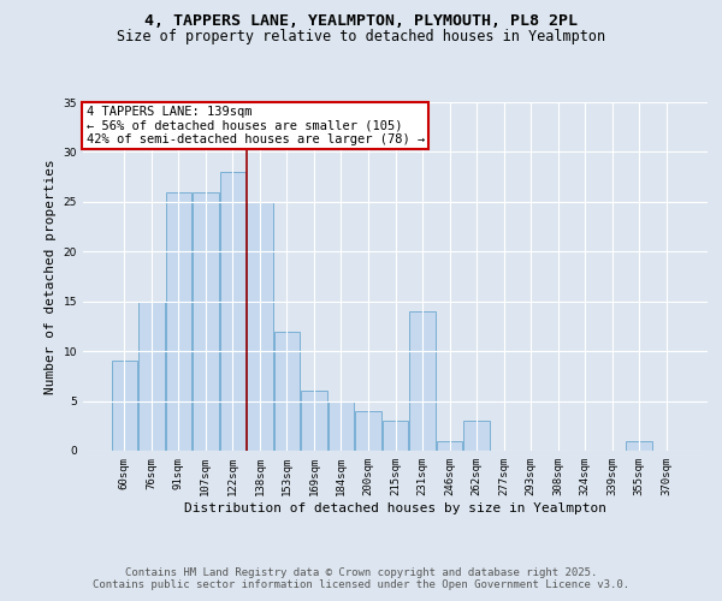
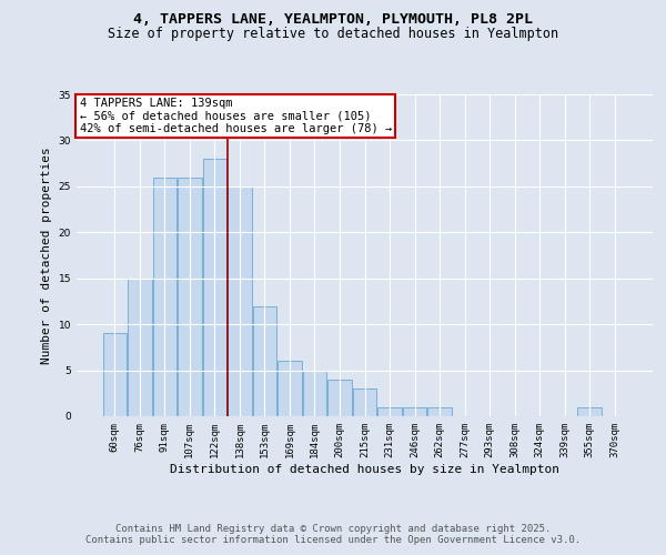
231sqm: 14 -> 1
262sqm: 3 -> 1
